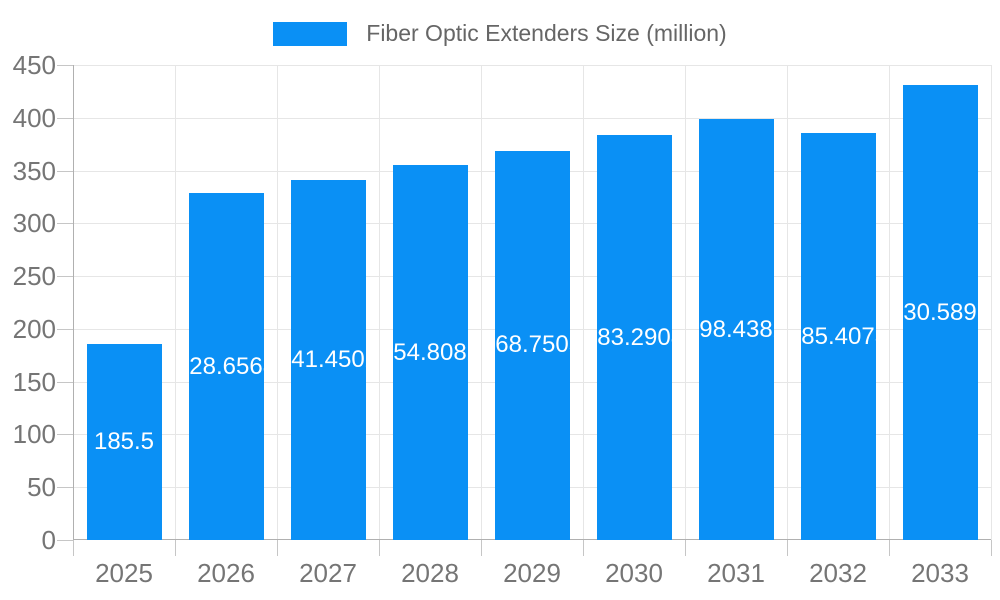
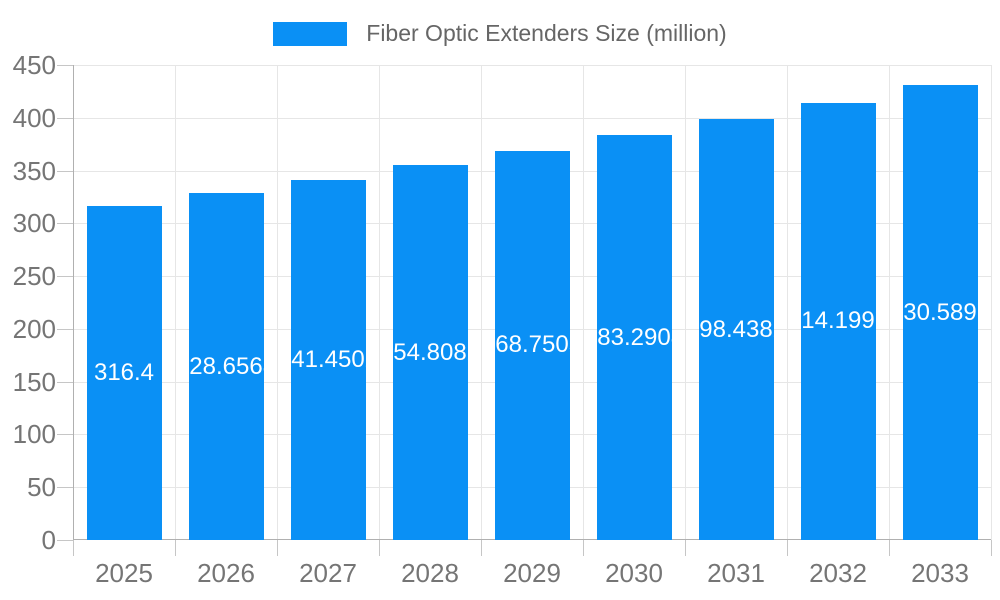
2025: 185.5 -> 316.4
2032: 385.4073 -> 414.1997
